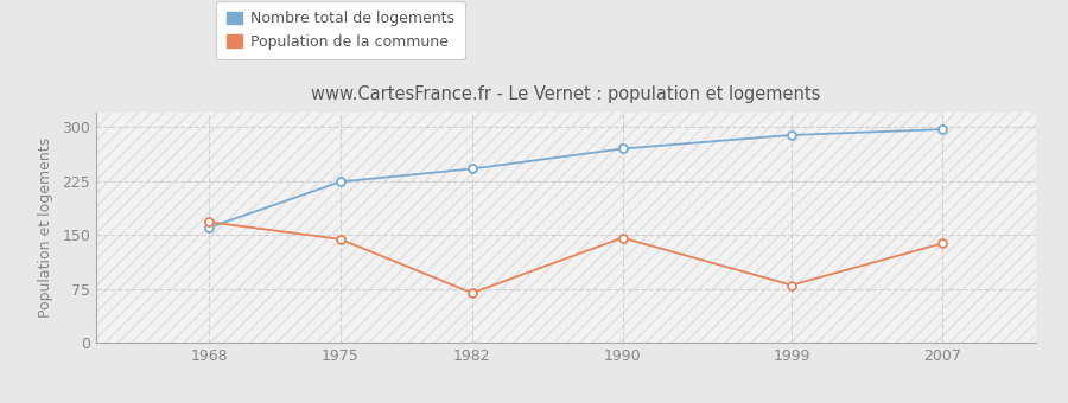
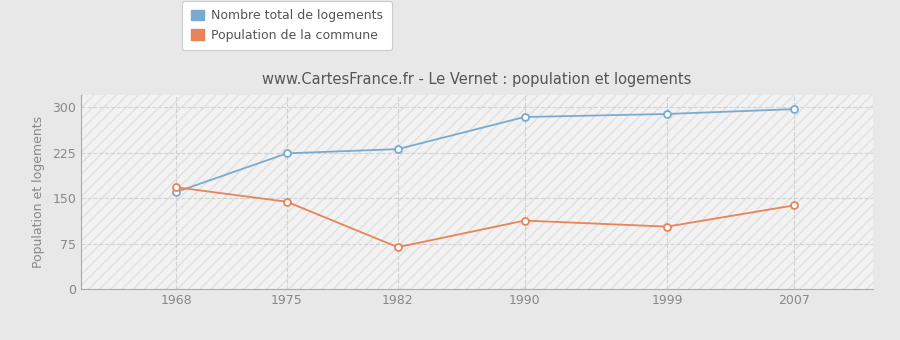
Nombre total de logements/1982: 242 -> 231
Nombre total de logements/1990: 270 -> 284
Population de la commune/1990: 146 -> 113
Population de la commune/1999: 80 -> 103
